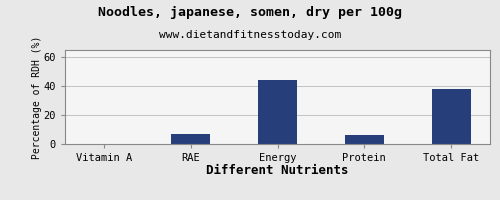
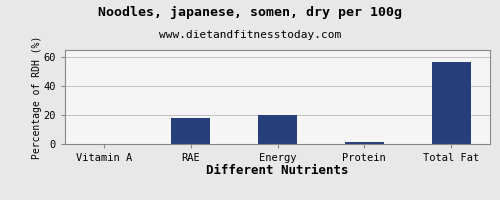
RAE: 7 -> 18
Energy: 44 -> 20
Protein: 6 -> 1
Total Fat: 38 -> 57
